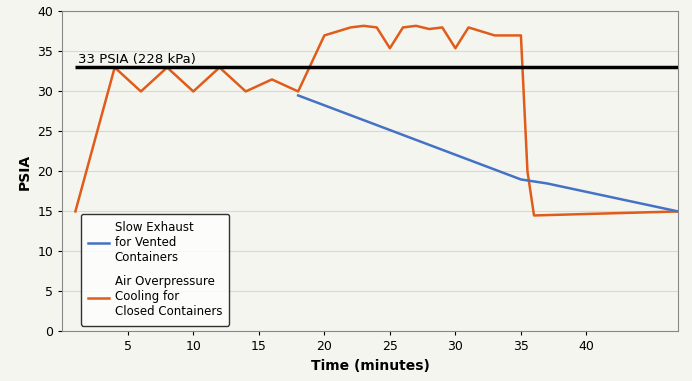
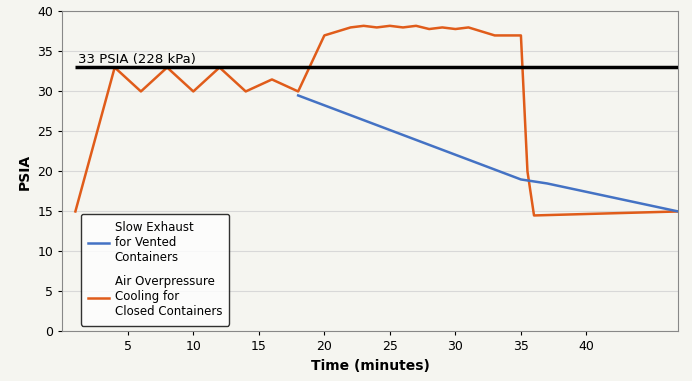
Air Overpressure Cooling for Closed Containers/25: 35.4 -> 38.2
Air Overpressure Cooling for Closed Containers/30: 35.4 -> 37.8
